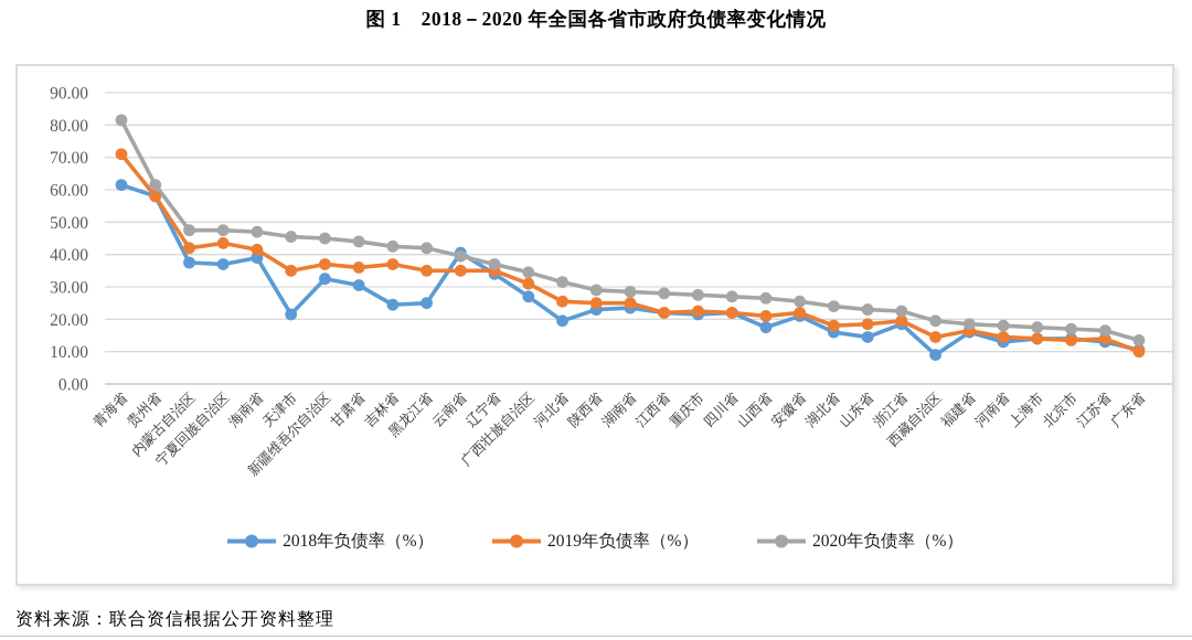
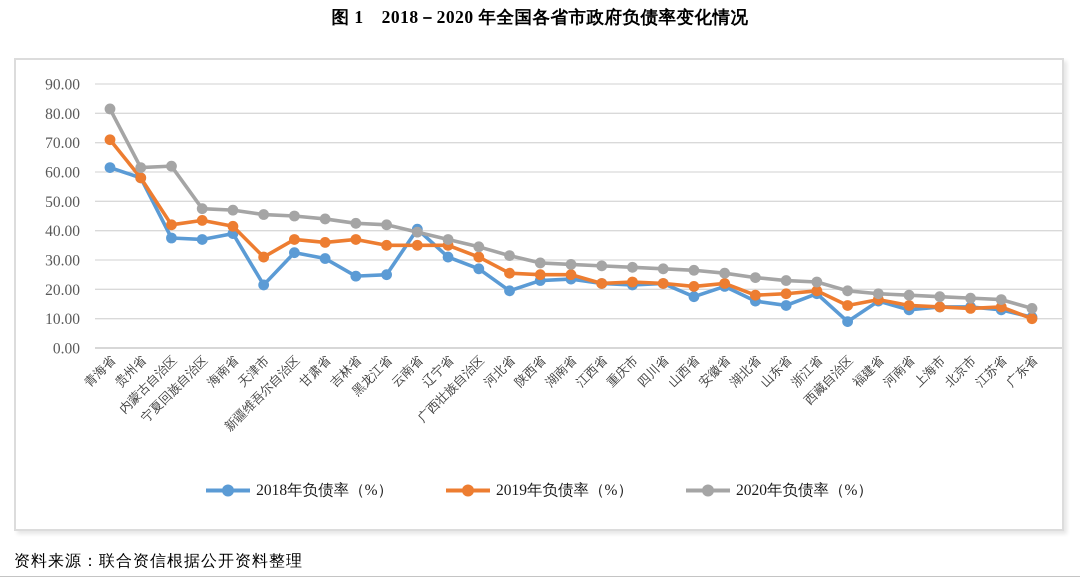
2020年负债率（%）/内蒙古自治区: 48 -> 62
2019年负债率（%）/天津市: 35 -> 31
2018年负债率（%）/辽宁省: 34 -> 31
